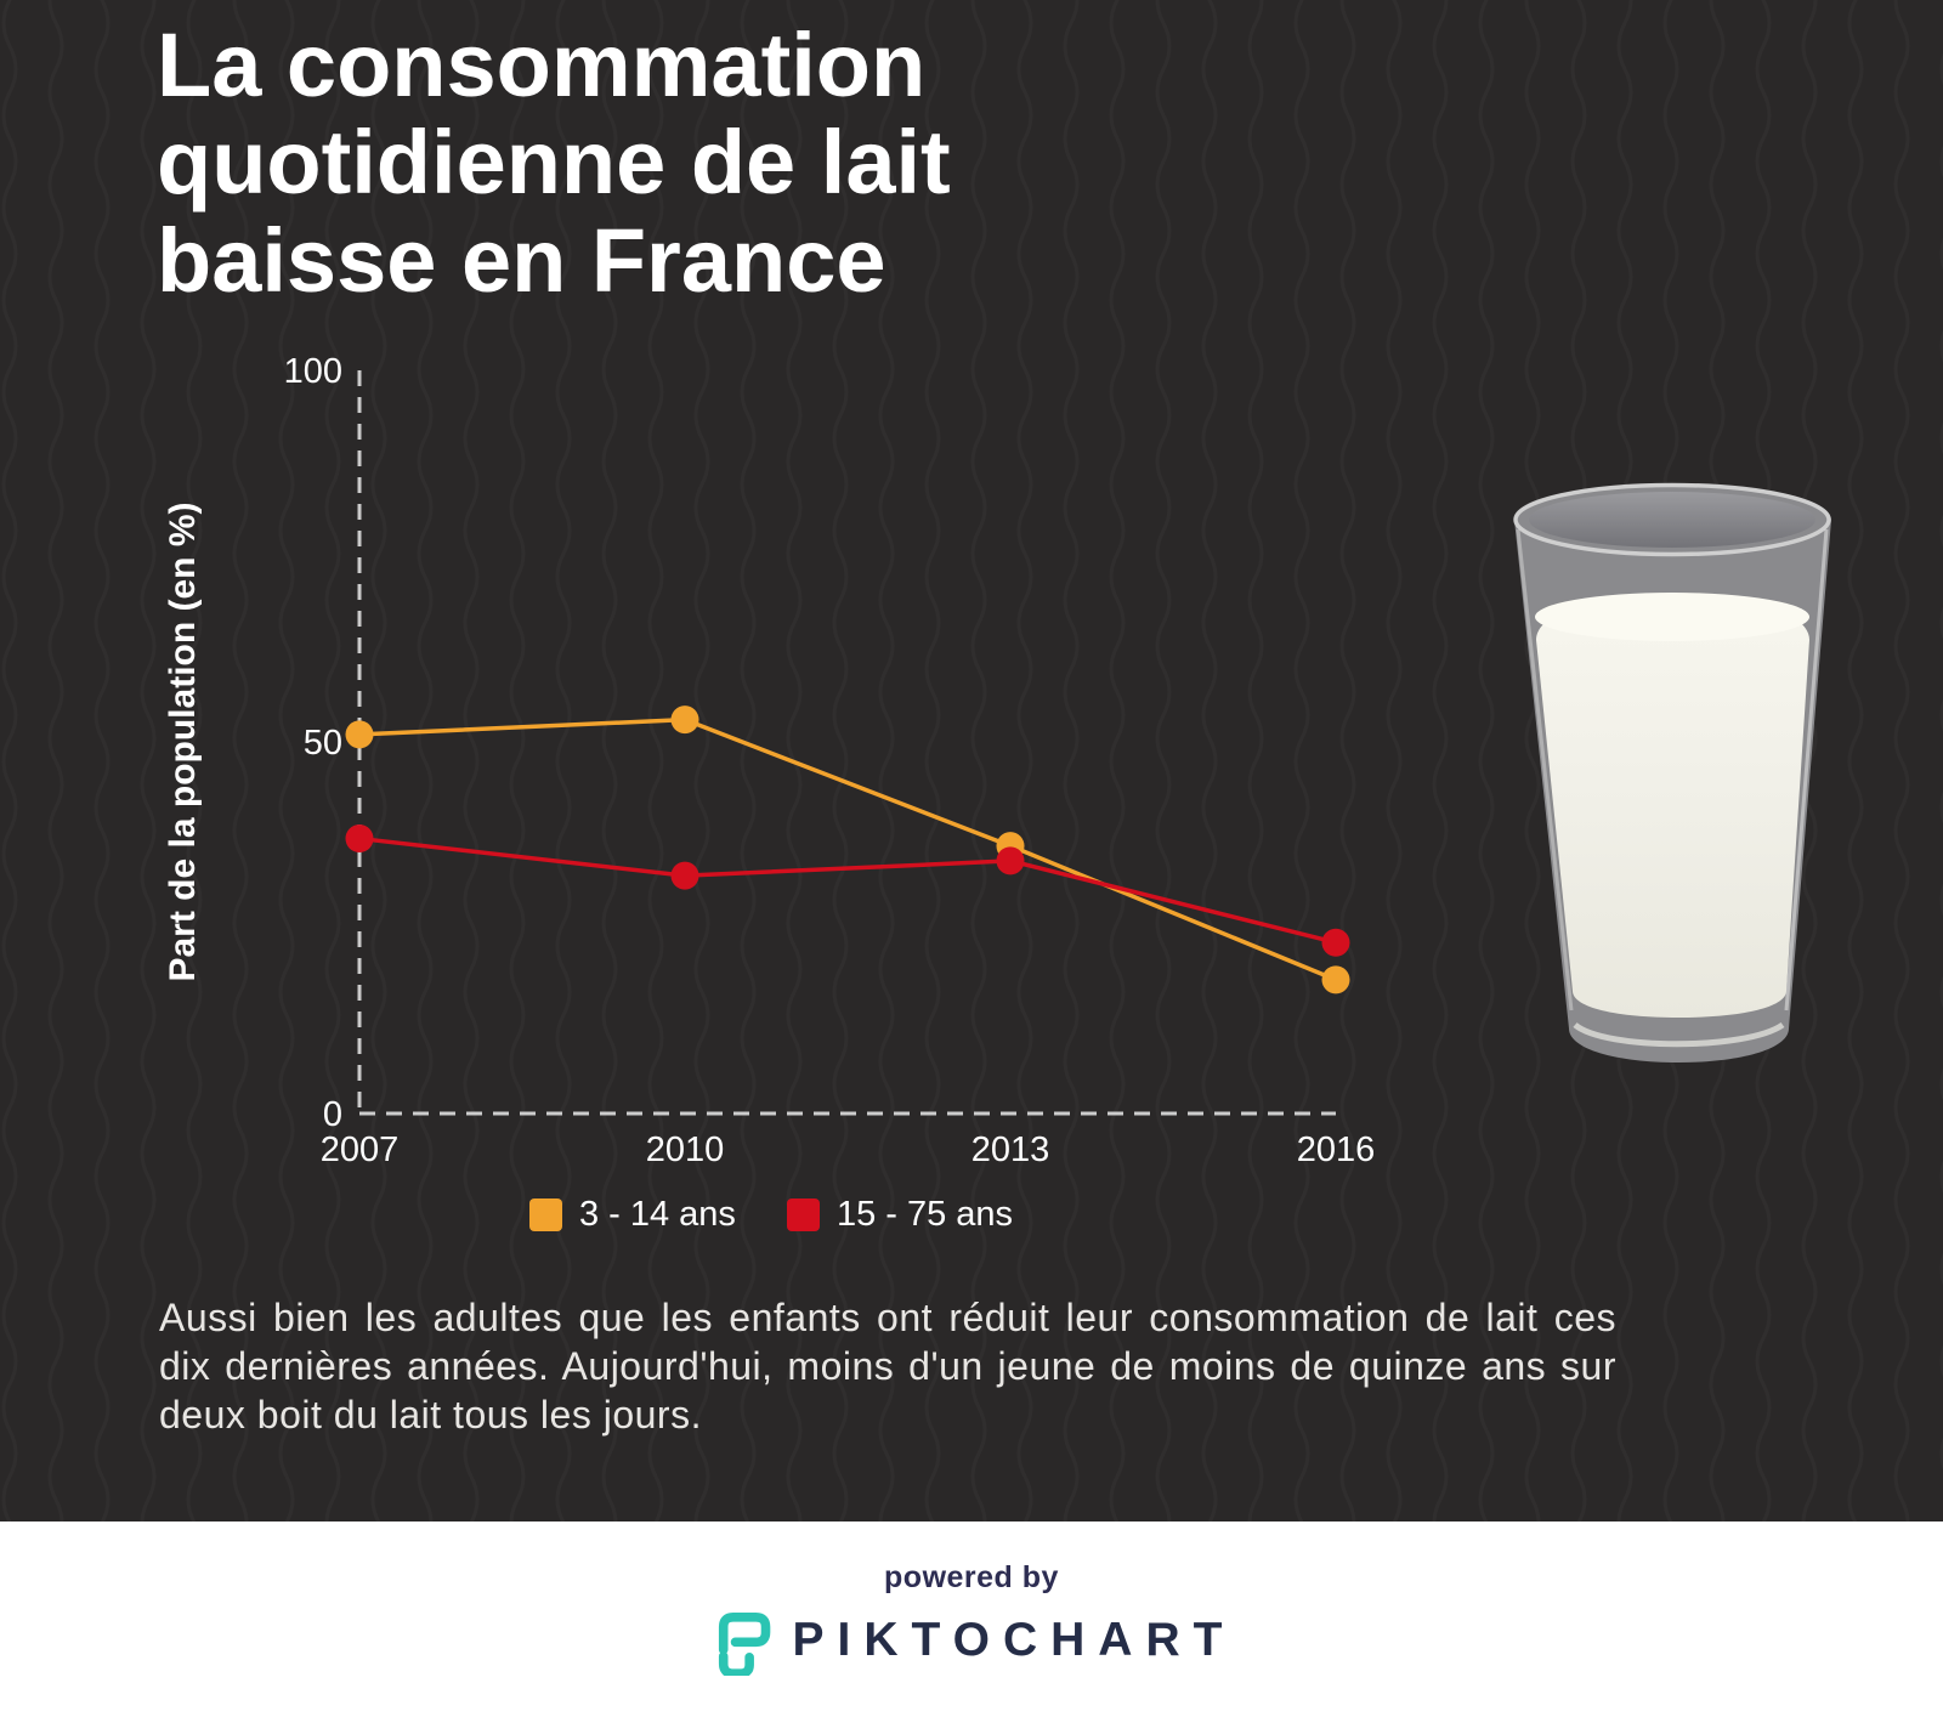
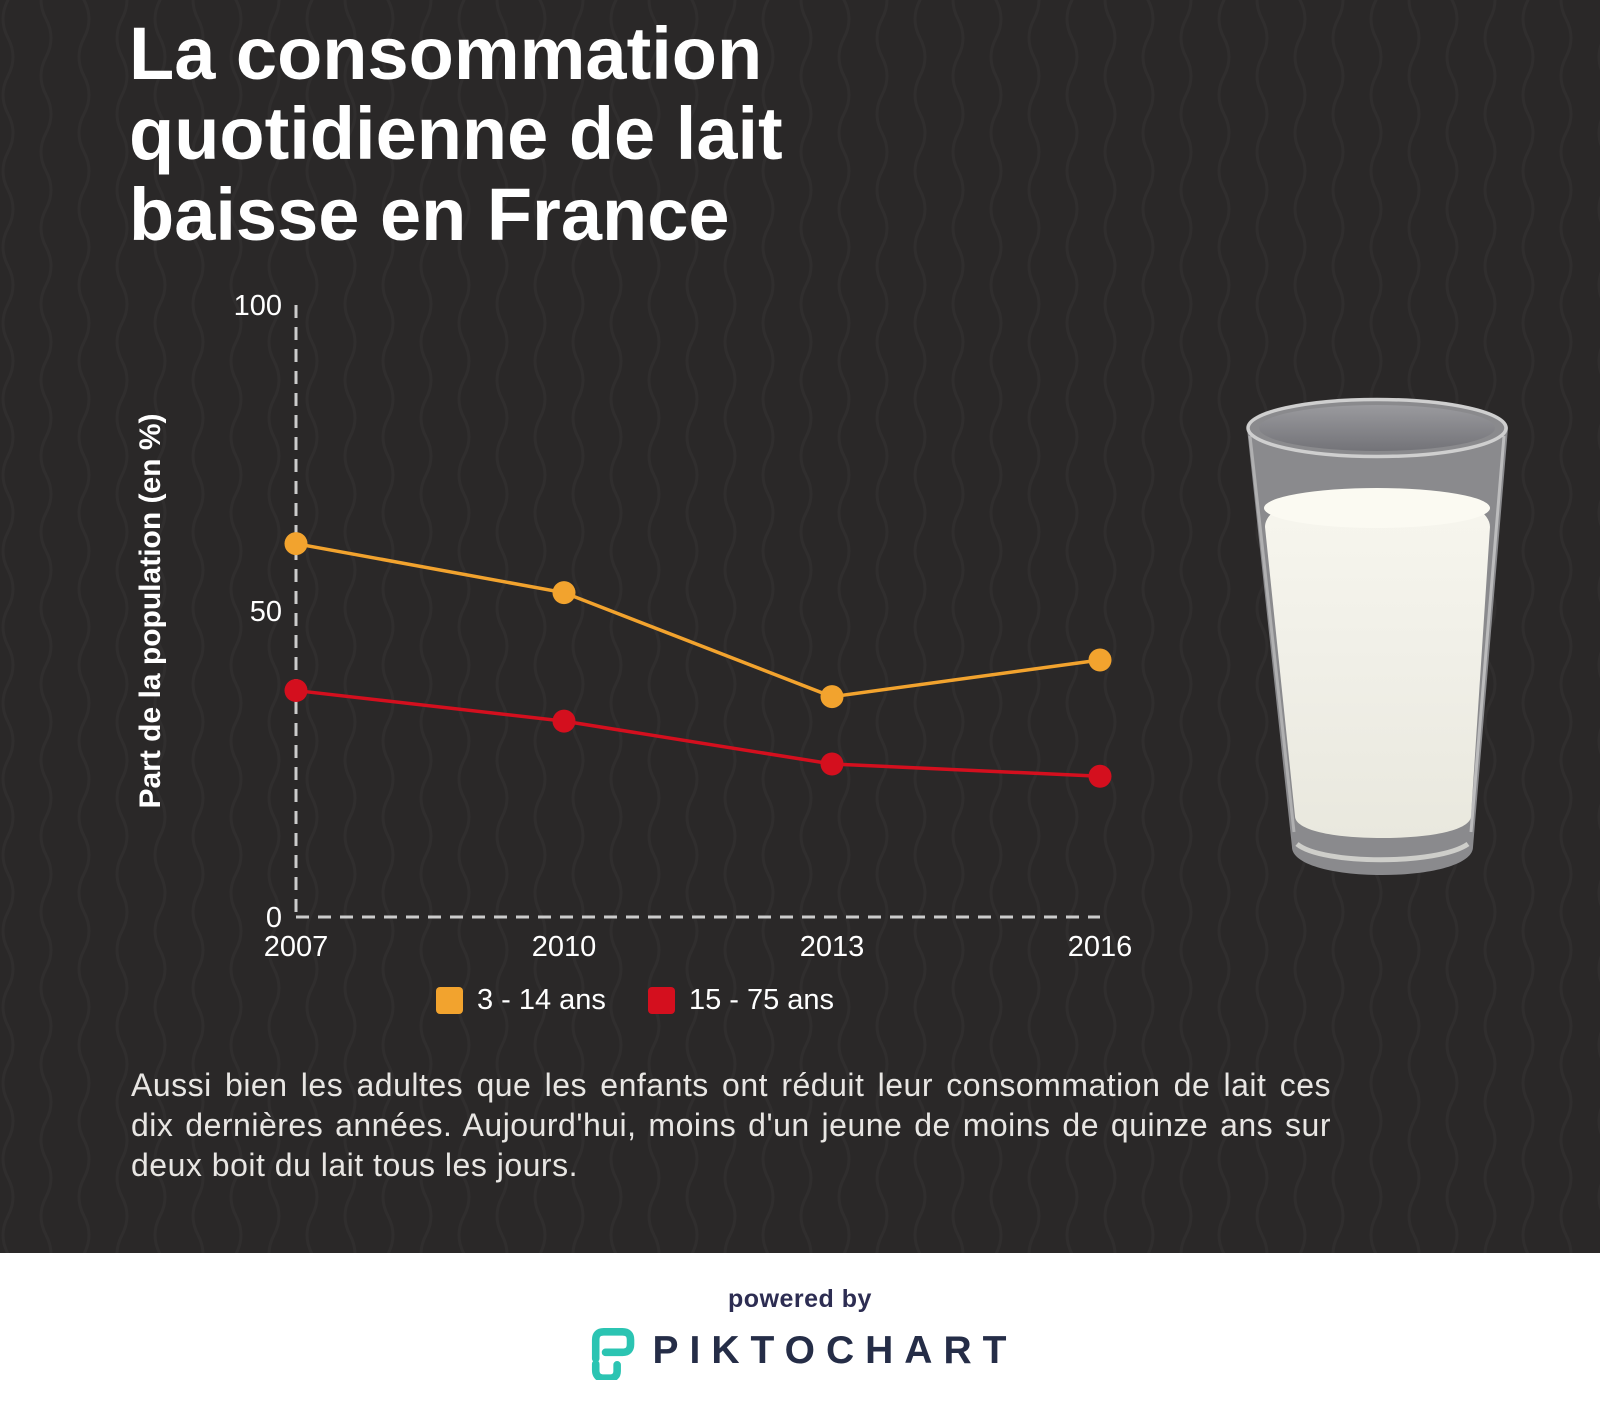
3 - 14 ans/2007: 51 -> 61
15 - 75 ans/2013: 34 -> 25
3 - 14 ans/2016: 18 -> 42
